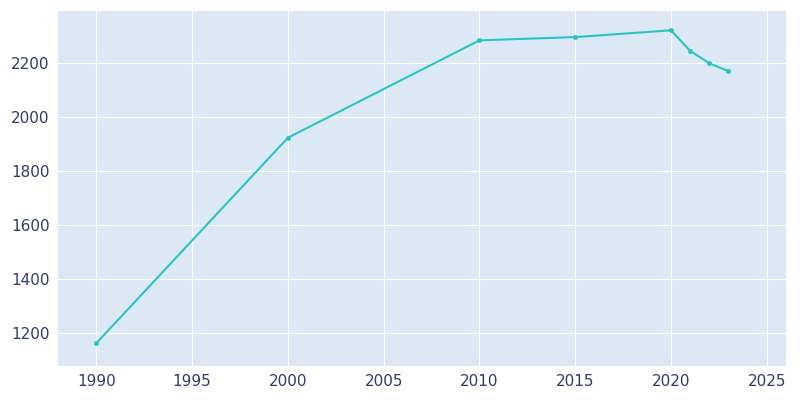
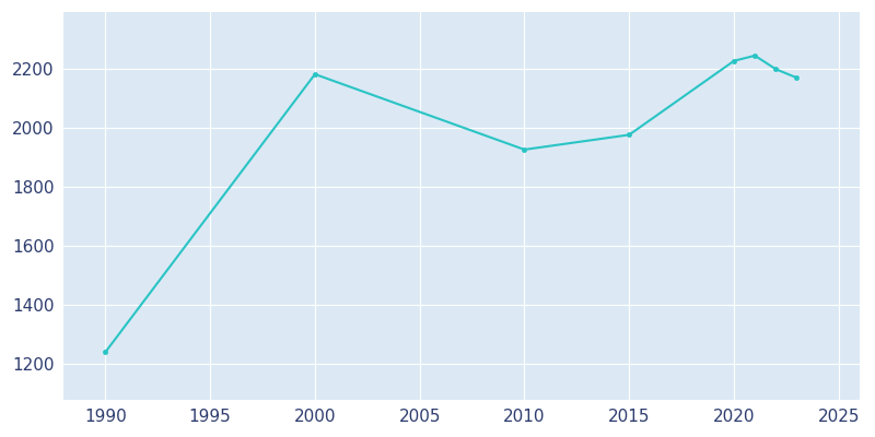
1990: 1163 -> 1240
2000: 1922 -> 2180
2010: 2282 -> 1925
2015: 2294 -> 1975
2020: 2319 -> 2225
